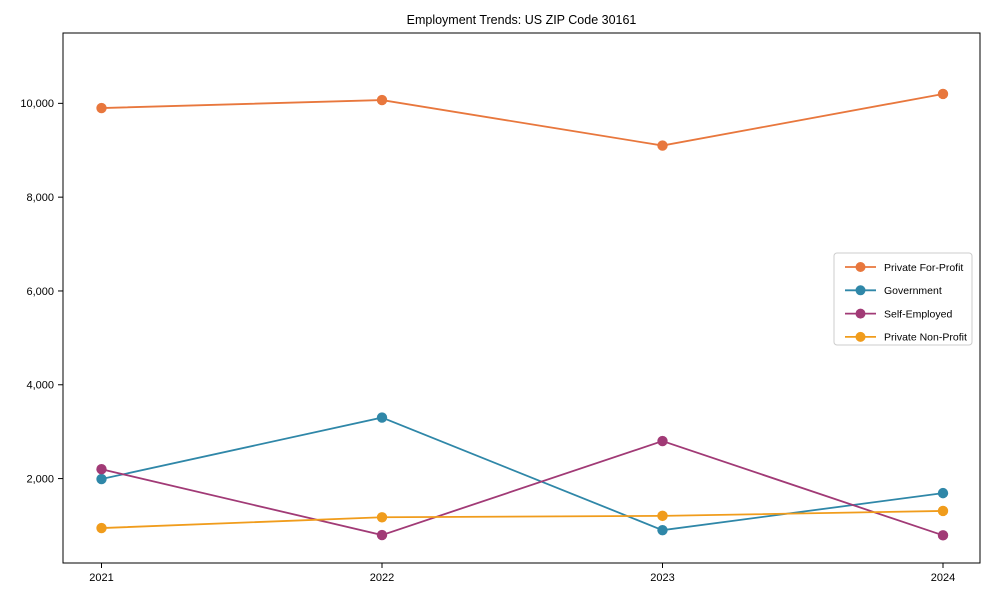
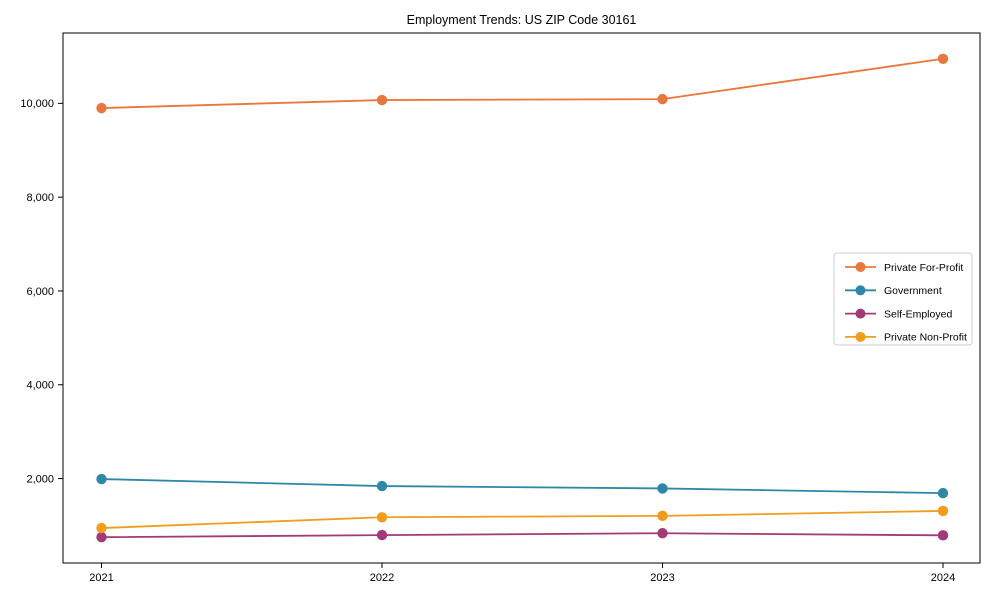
Self-Employed/2021: 2200 -> 800
Government/2022: 3300 -> 1800
Private For-Profit/2023: 9100 -> 10100
Government/2023: 900 -> 1800
Self-Employed/2023: 2800 -> 800
Private For-Profit/2024: 10200 -> 11000
